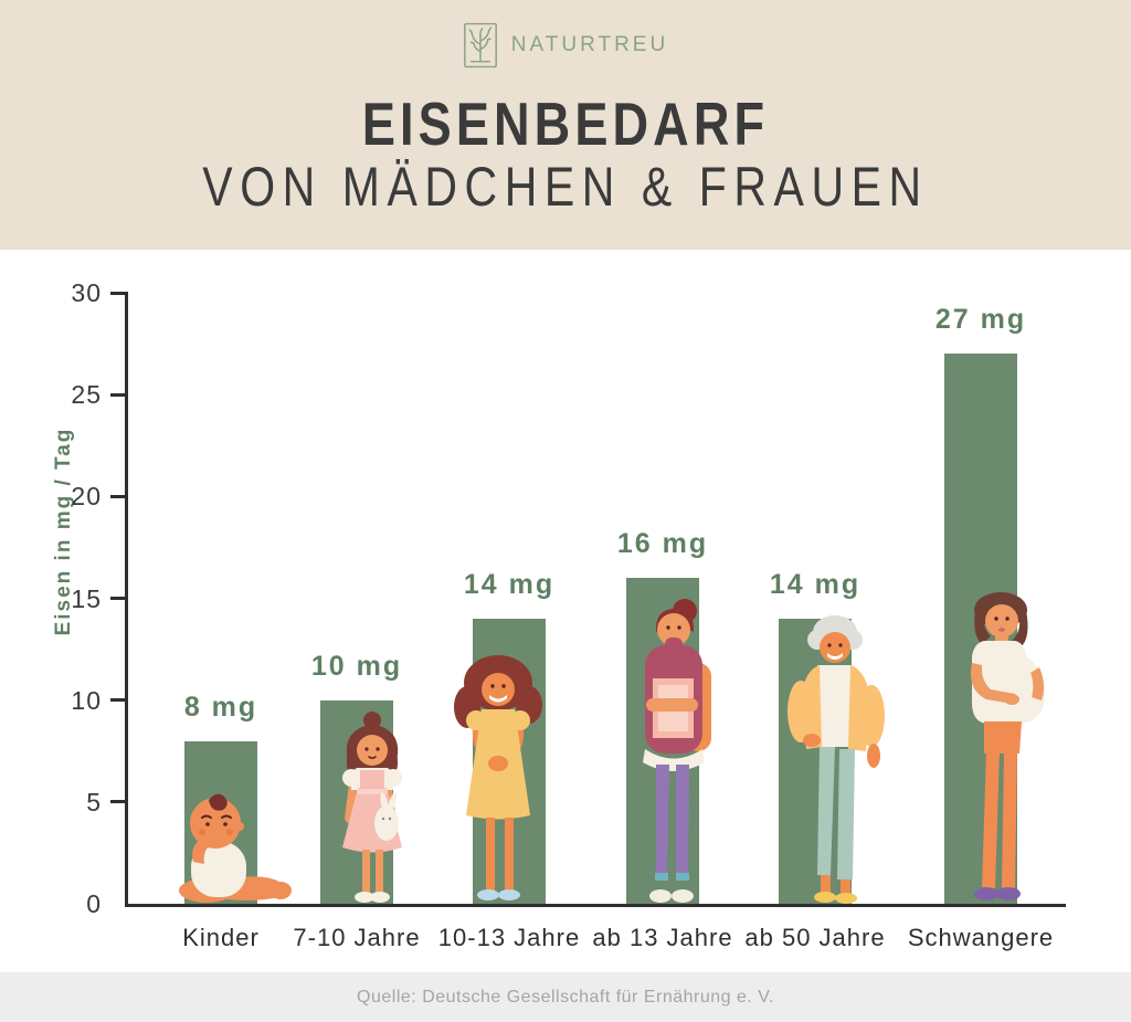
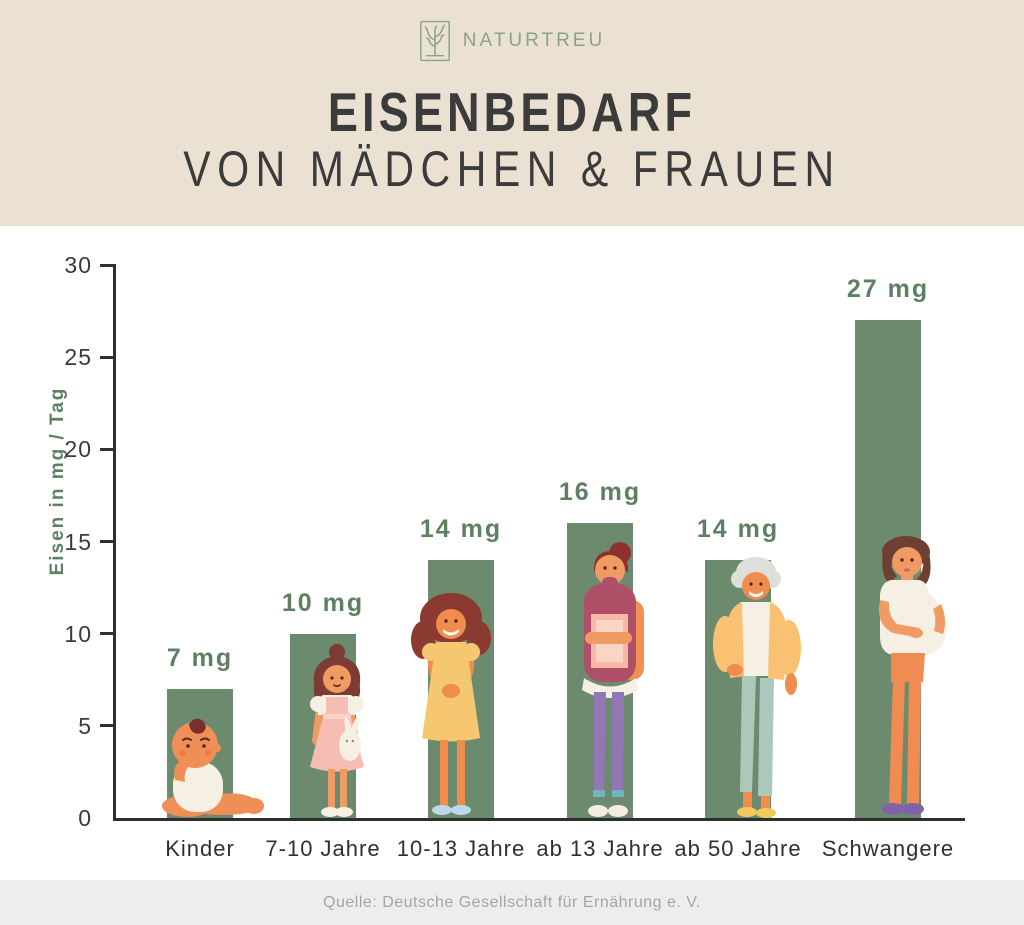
Kinder: 8 -> 7
